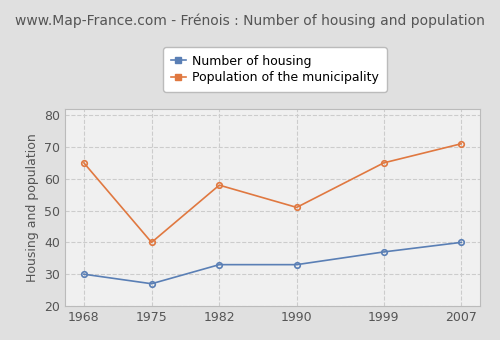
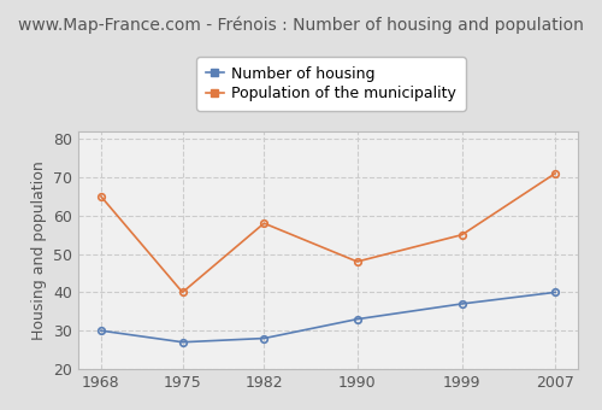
Number of housing/1982: 33 -> 28
Population of the municipality/1990: 51 -> 48
Population of the municipality/1999: 65 -> 55
